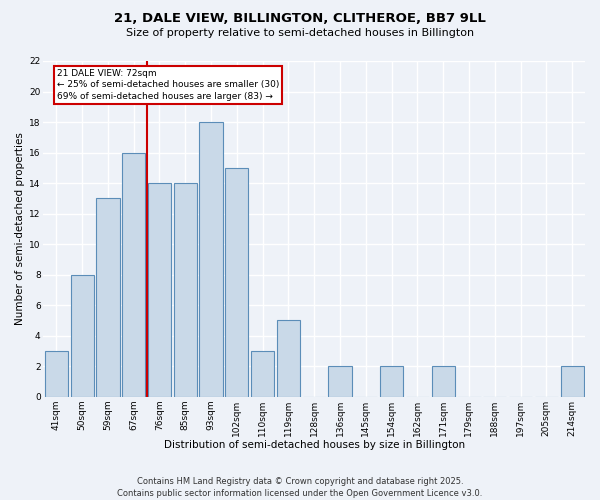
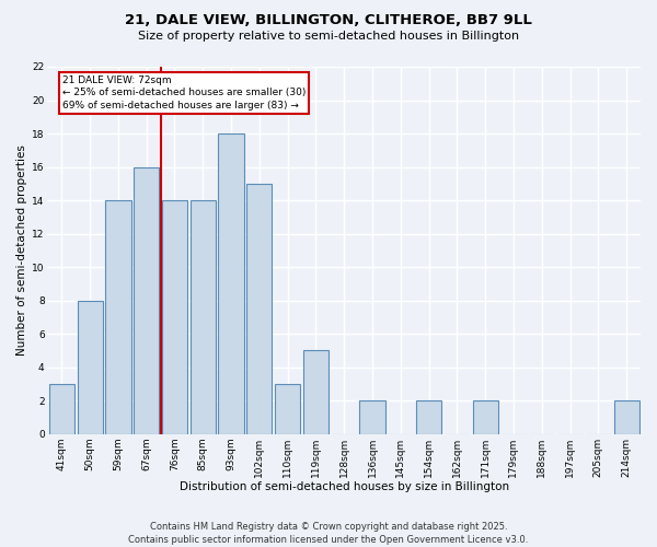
59sqm: 13 -> 14
